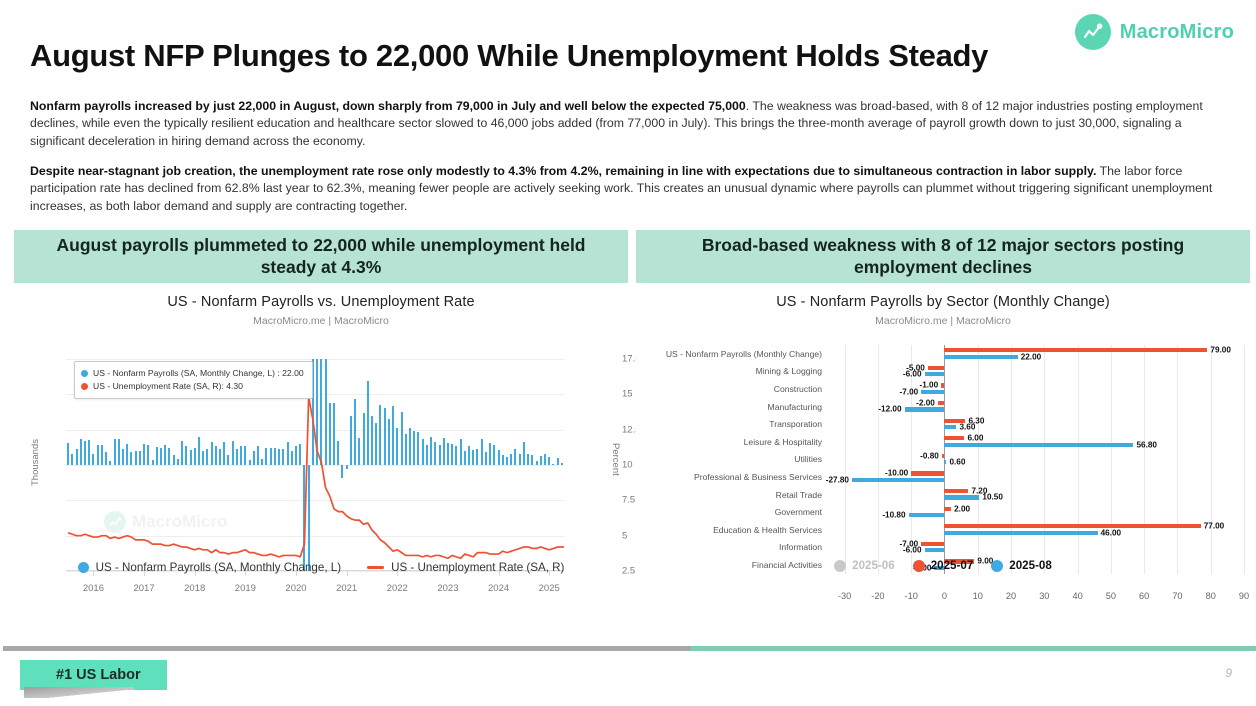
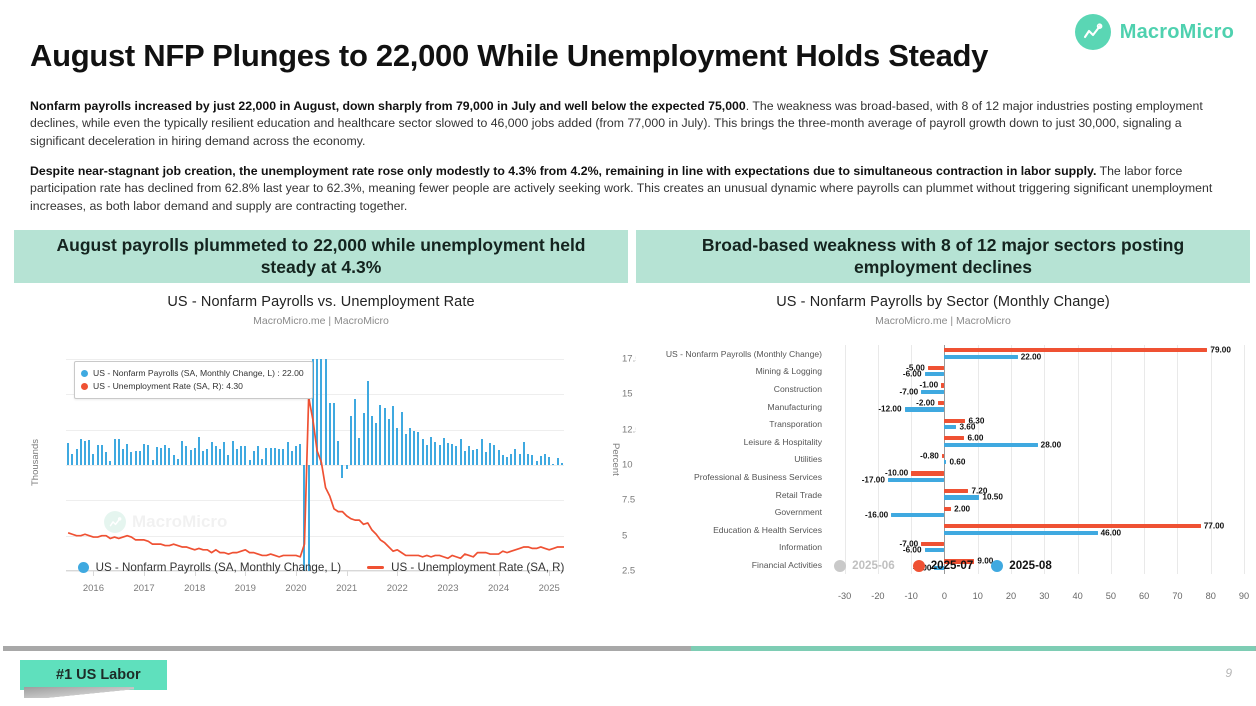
US - Nonfarm Payrolls by Sector (Monthly Change)/2025-08/Leisure & Hospitality: 56.80 -> 28.00
US - Nonfarm Payrolls by Sector (Monthly Change)/2025-08/Professional & Business Services: -27.80 -> -17.00
US - Nonfarm Payrolls by Sector (Monthly Change)/2025-08/Government: -10.80 -> -16.00
